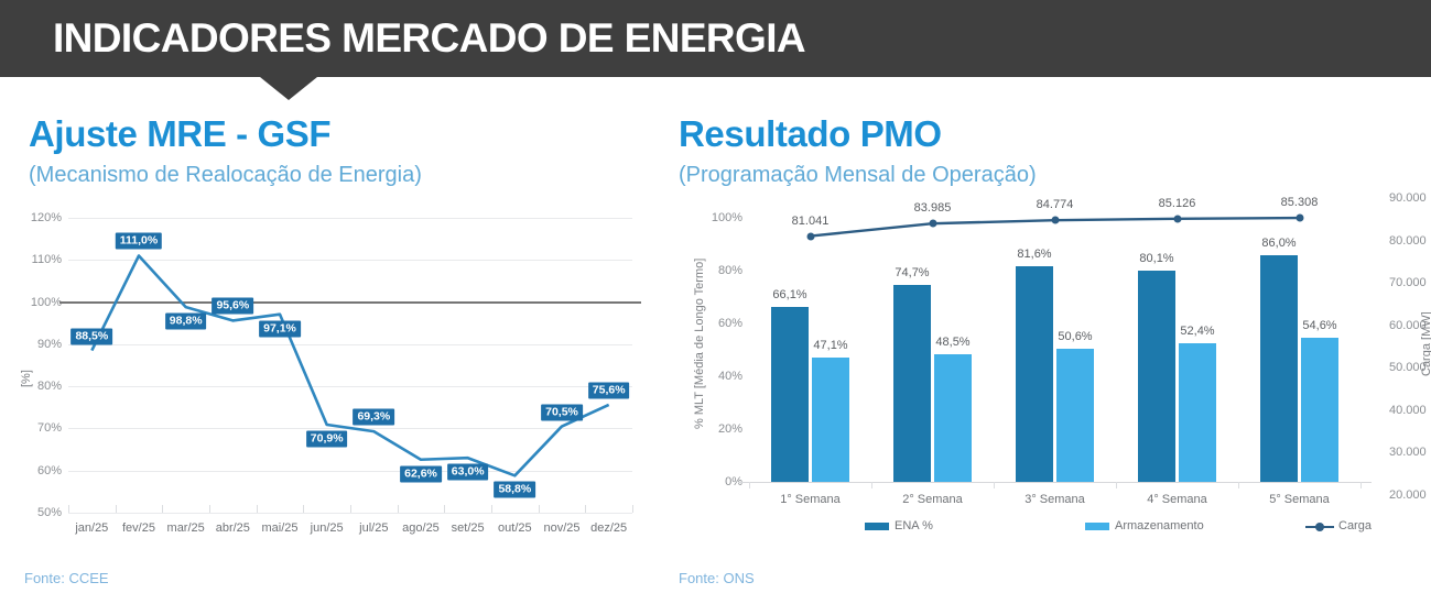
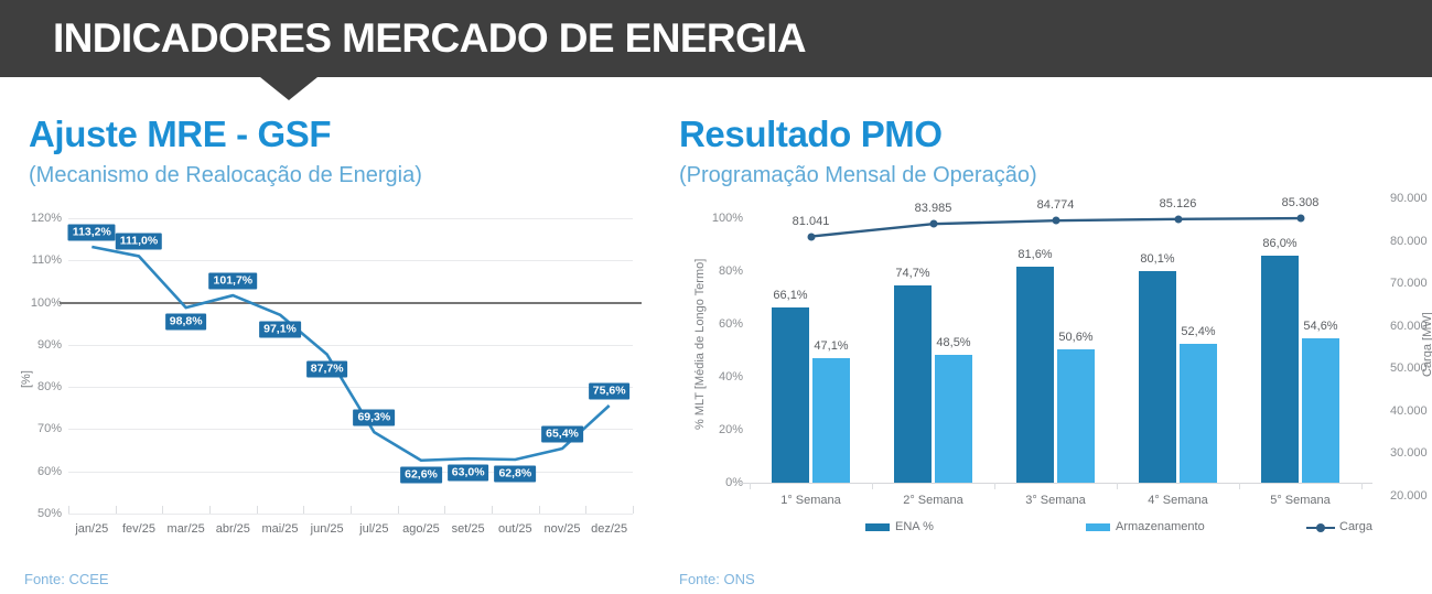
Ajuste MRE - GSF/jan/25: 88,5% -> 113,2%
Ajuste MRE - GSF/abr/25: 95,6% -> 101,7%
Ajuste MRE - GSF/jun/25: 70,9% -> 87,7%
Ajuste MRE - GSF/out/25: 58,8% -> 62,8%
Ajuste MRE - GSF/nov/25: 70,5% -> 65,4%
